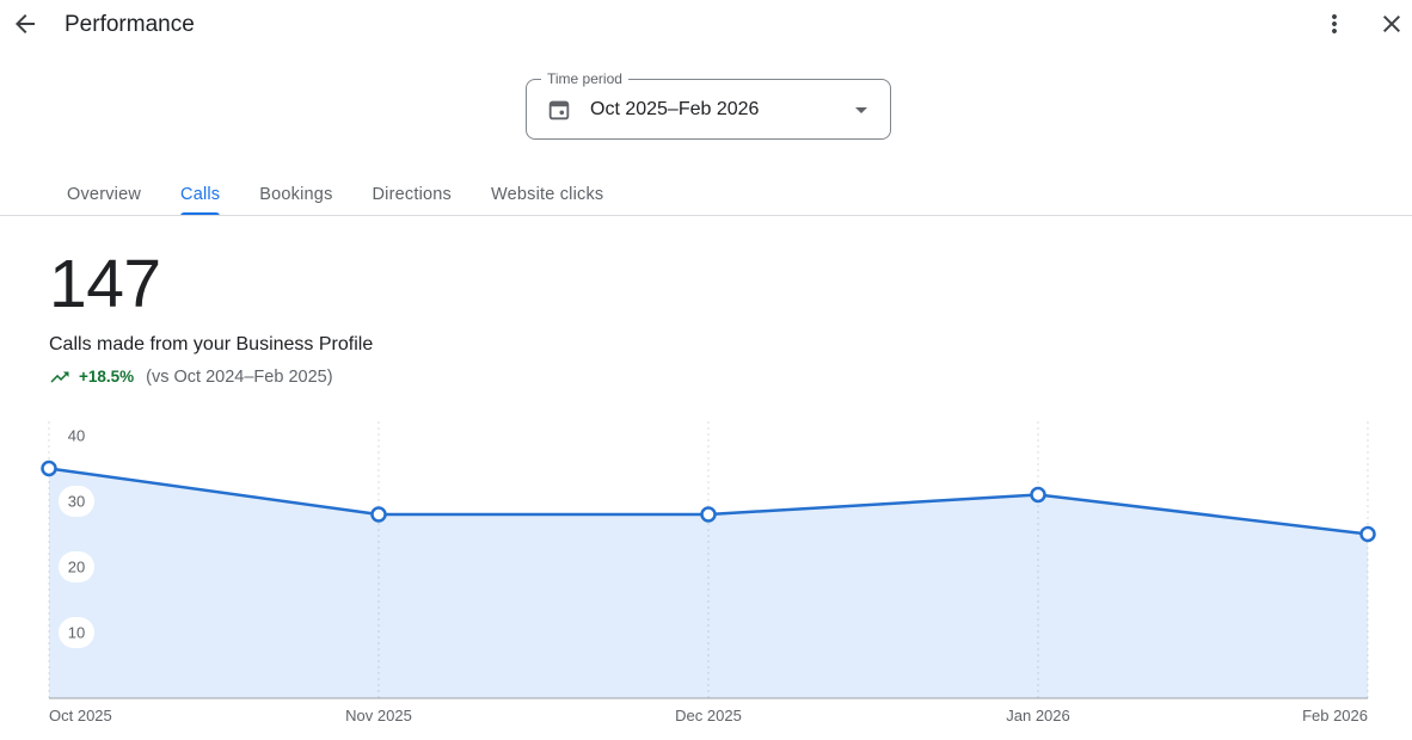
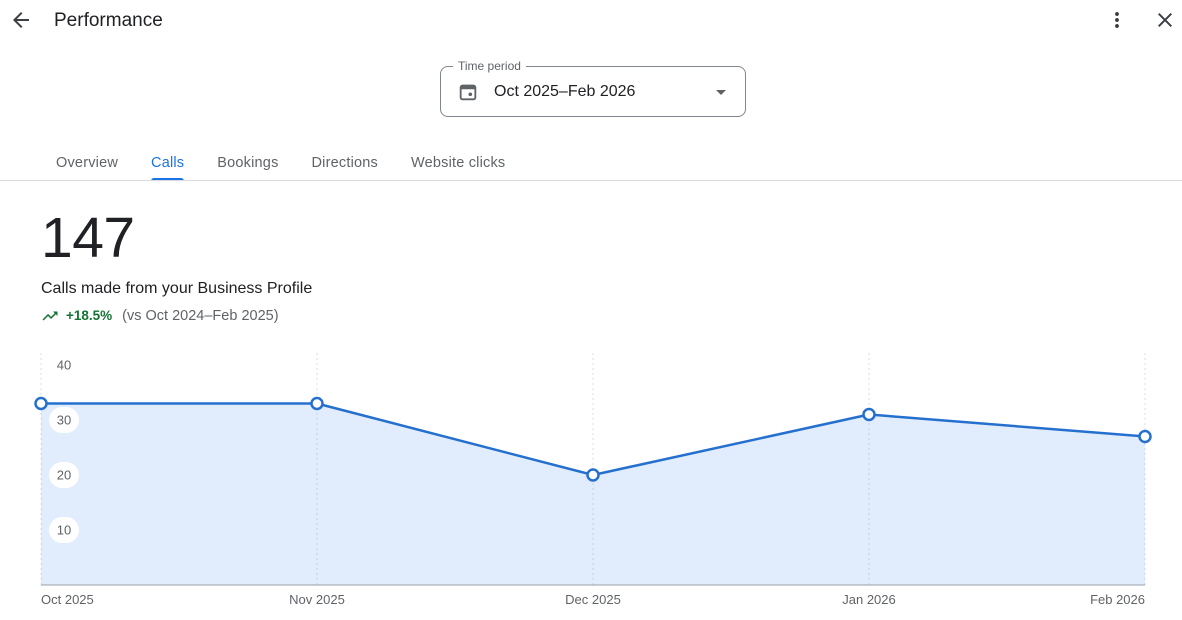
Oct 2025: 35 -> 33
Nov 2025: 28 -> 33
Dec 2025: 28 -> 20
Feb 2026: 25 -> 27
